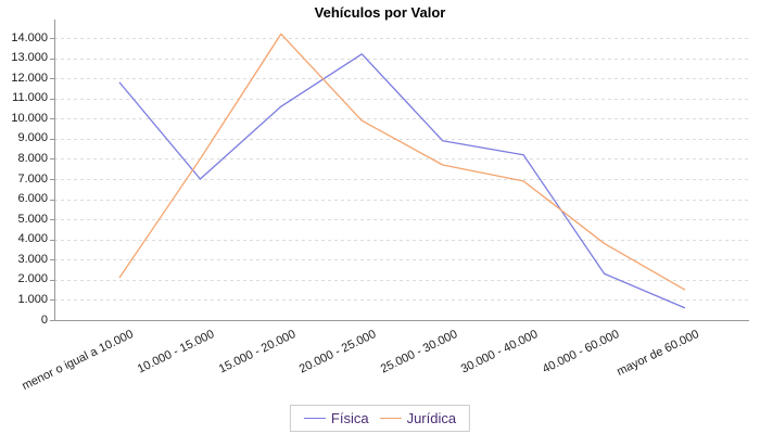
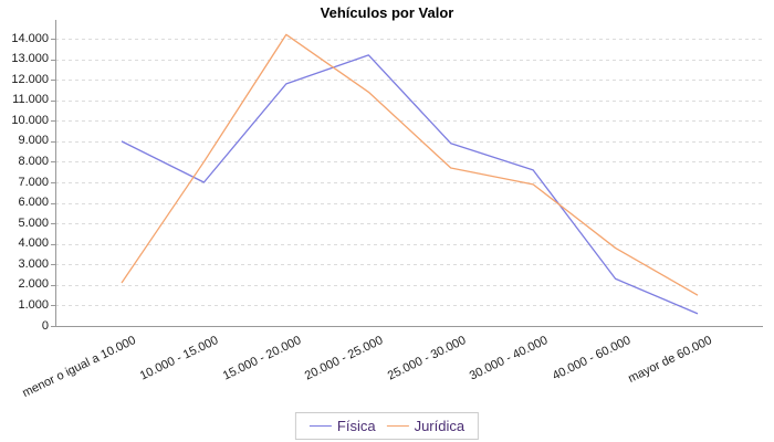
Física/menor o igual a 10.000: 11800 -> 9000
Física/15.000 - 20.000: 10600 -> 11800
Jurídica/20.000 - 25.000: 9900 -> 11400
Física/30.000 - 40.000: 8200 -> 7600
